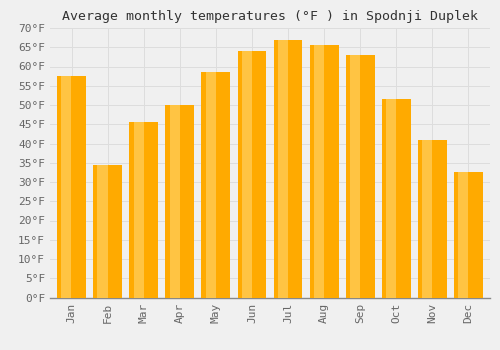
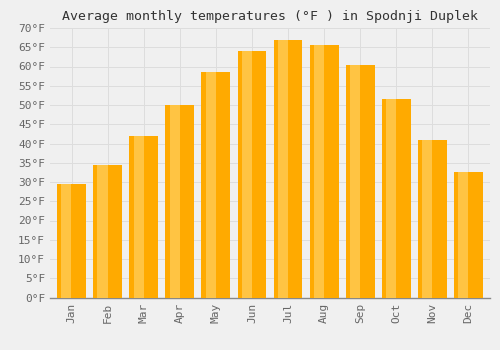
Jan: 57.5°F -> 29.5°F
Mar: 45.5°F -> 42.0°F
Sep: 63.0°F -> 60.5°F
